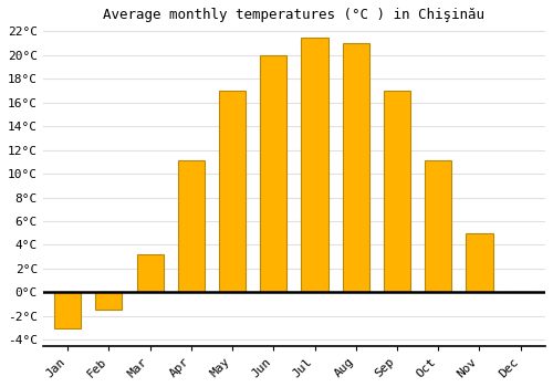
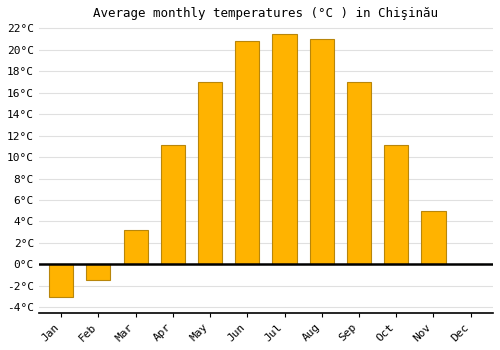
Jun: 20.0°C -> 20.8°C
